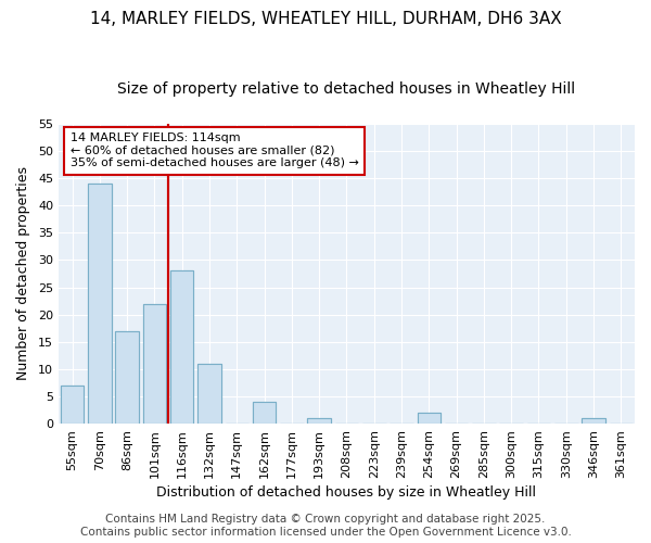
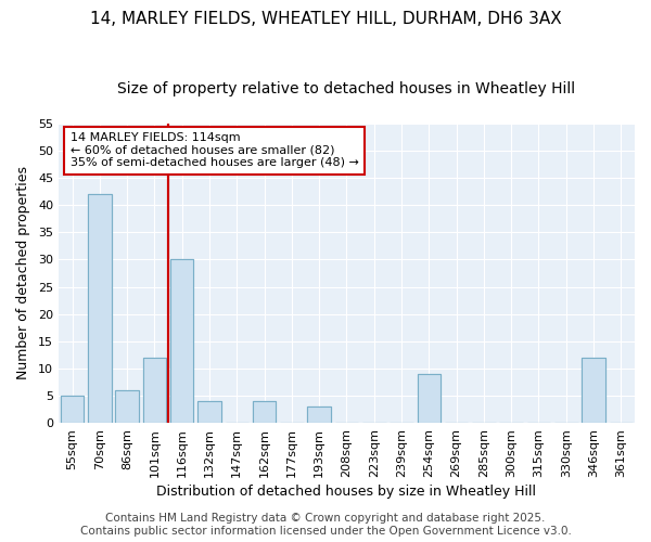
55sqm: 7 -> 5
70sqm: 44 -> 42
86sqm: 17 -> 6
101sqm: 22 -> 12
116sqm: 28 -> 30
132sqm: 11 -> 4
193sqm: 1 -> 3
254sqm: 2 -> 9
346sqm: 1 -> 12
